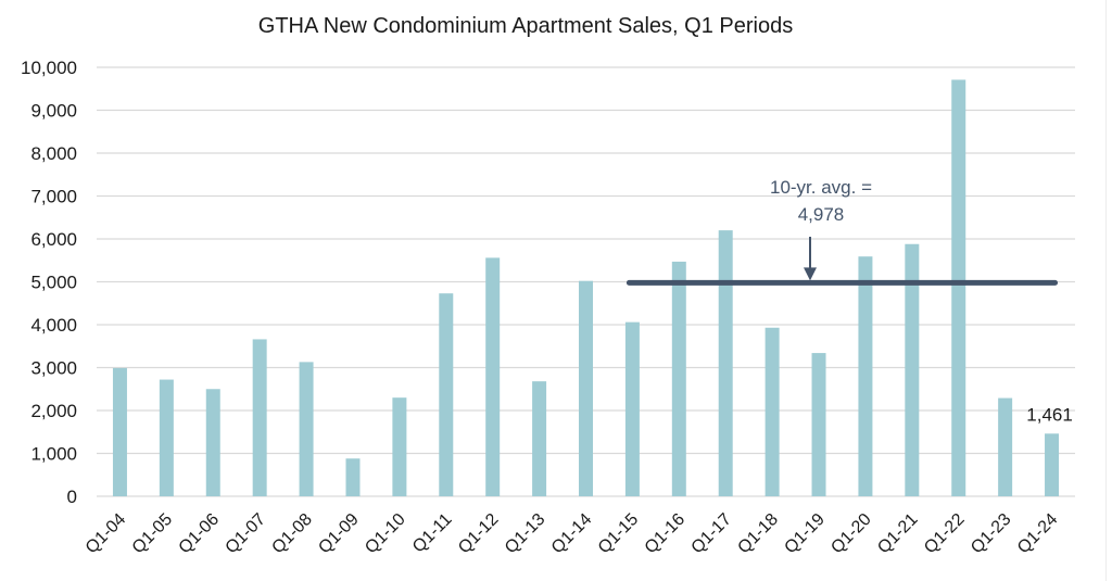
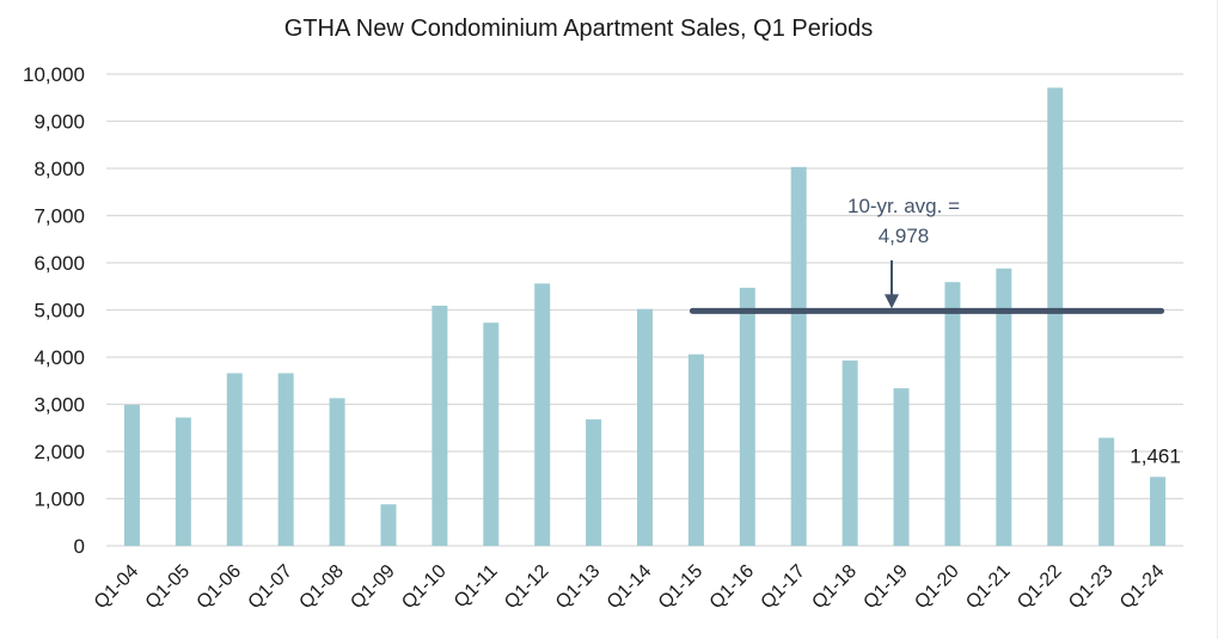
Q1-06: 2500 -> 3700
Q1-10: 2300 -> 5100
Q1-17: 6200 -> 8000
